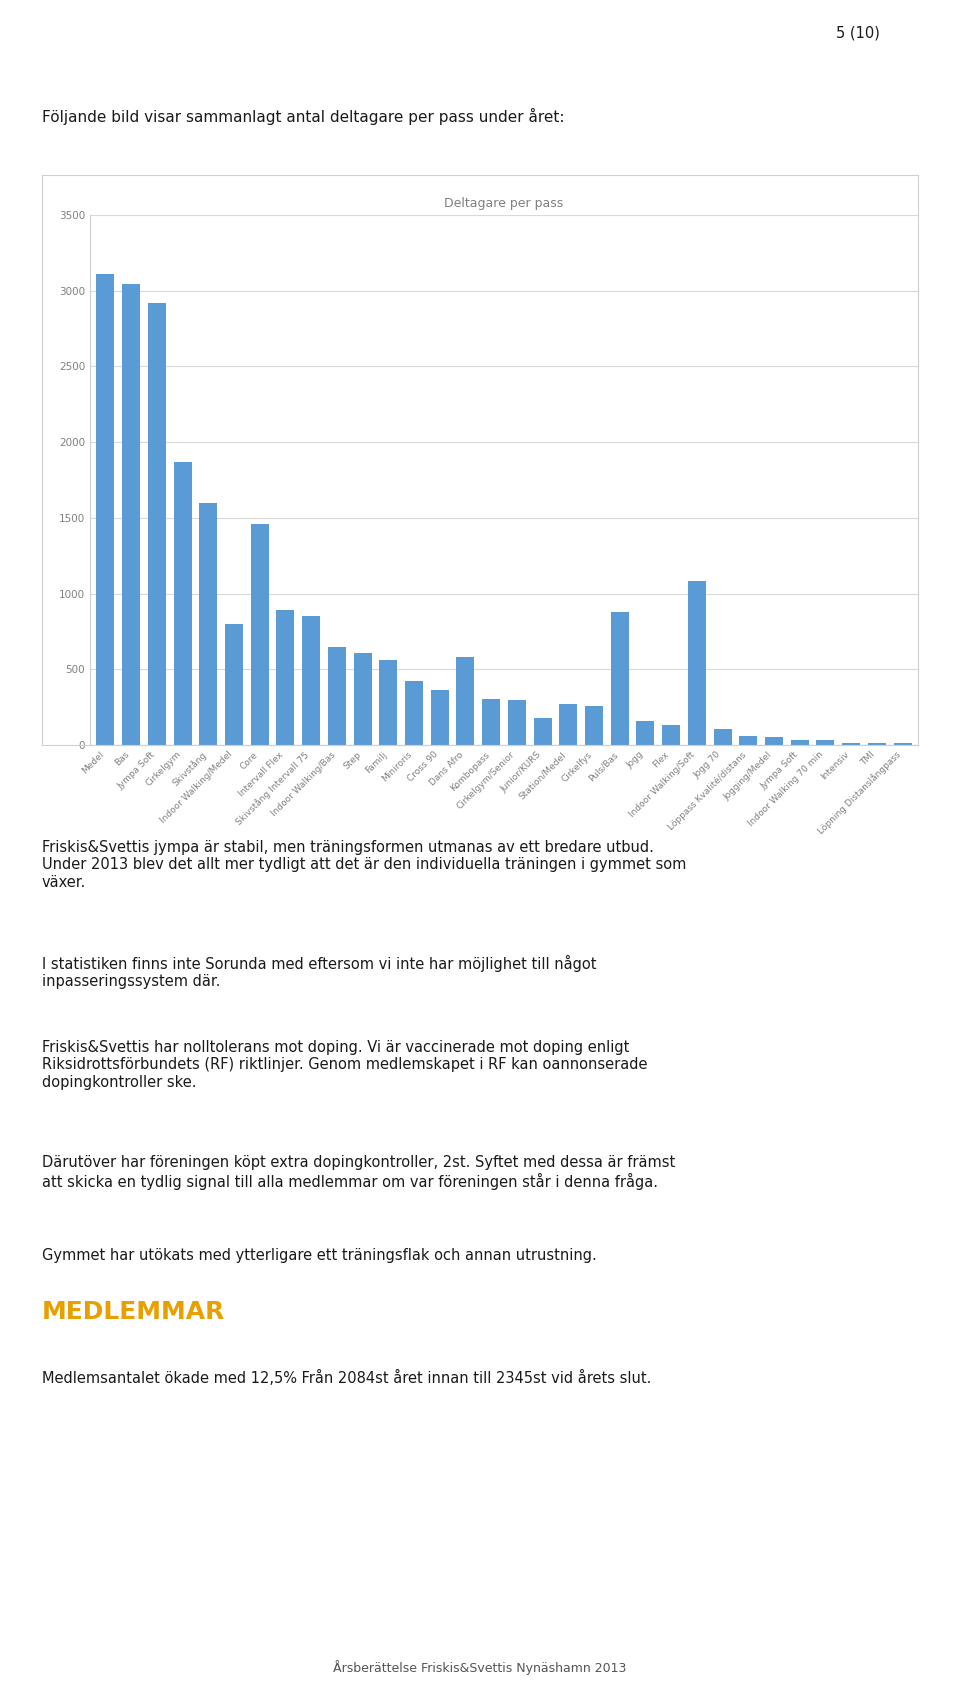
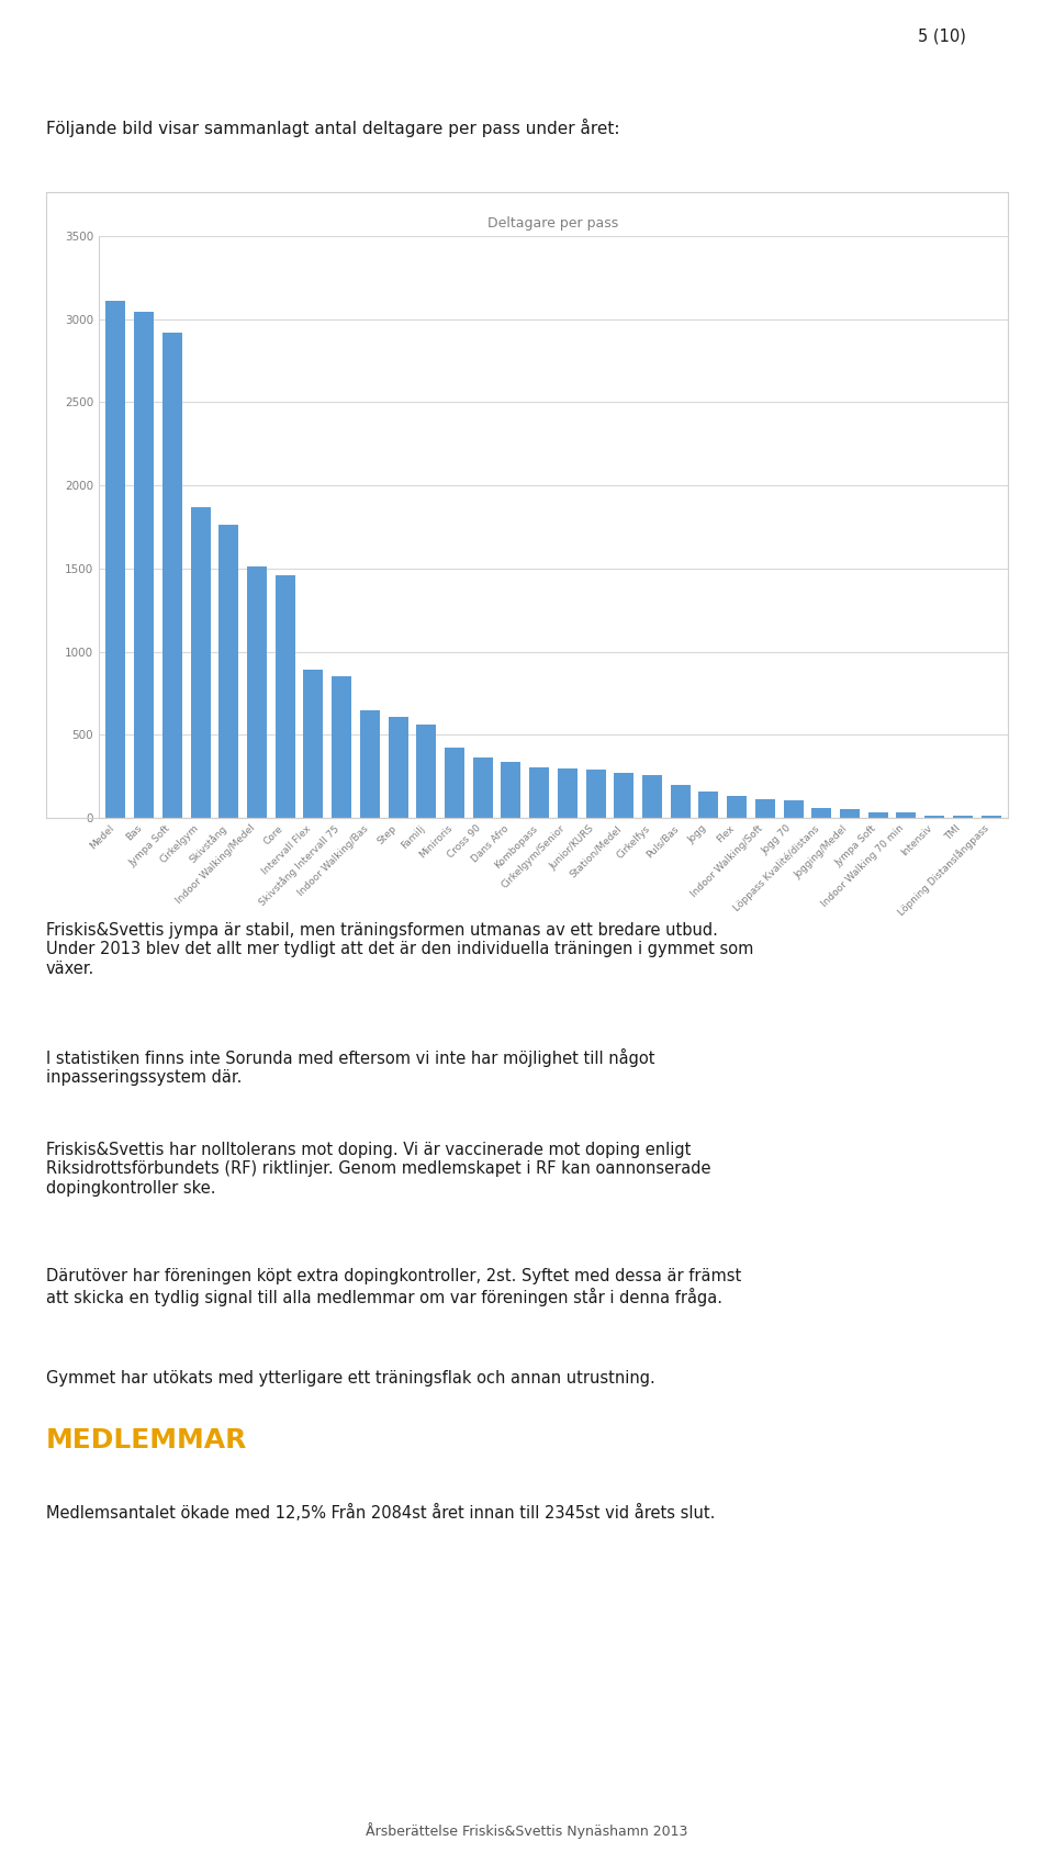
Skivstång: 1600 -> 1760
Indoor Walking/Medel: 800 -> 1510
Dans Afro: 580 -> 340
Junior/KURS: 180 -> 290
Puls/Bas: 880 -> 200
Indoor Walking/Soft: 1080 -> 110
